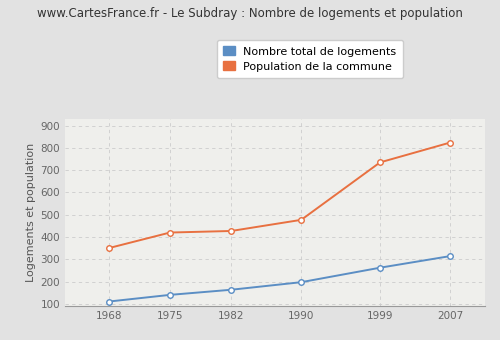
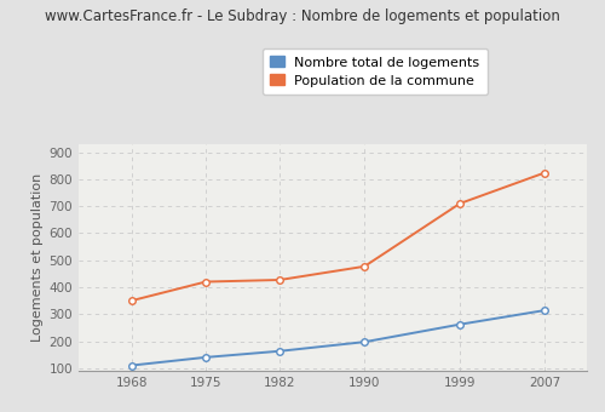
Population de la commune/1999: 735 -> 710
